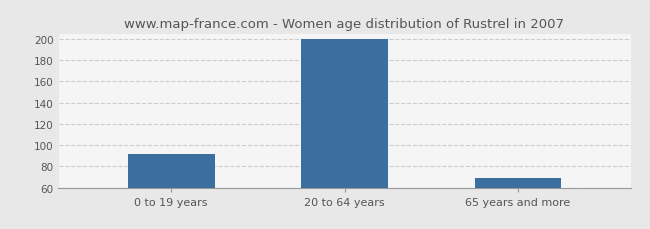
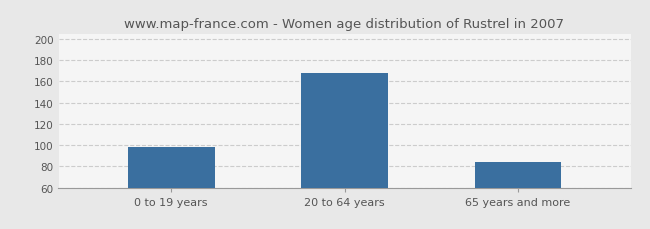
0 to 19 years: 92 -> 98
20 to 64 years: 200 -> 168
65 years and more: 69 -> 84
